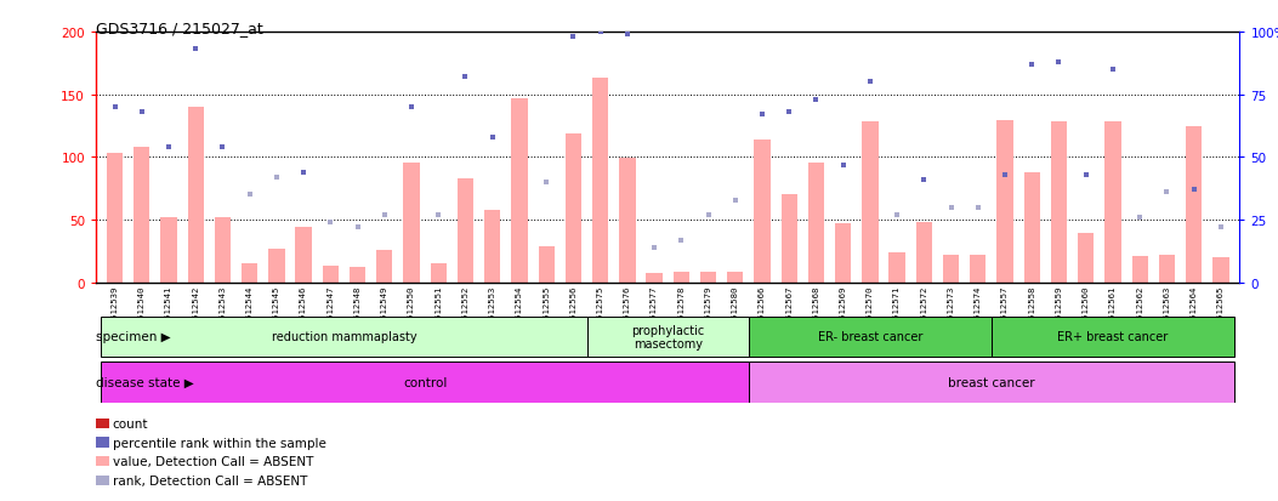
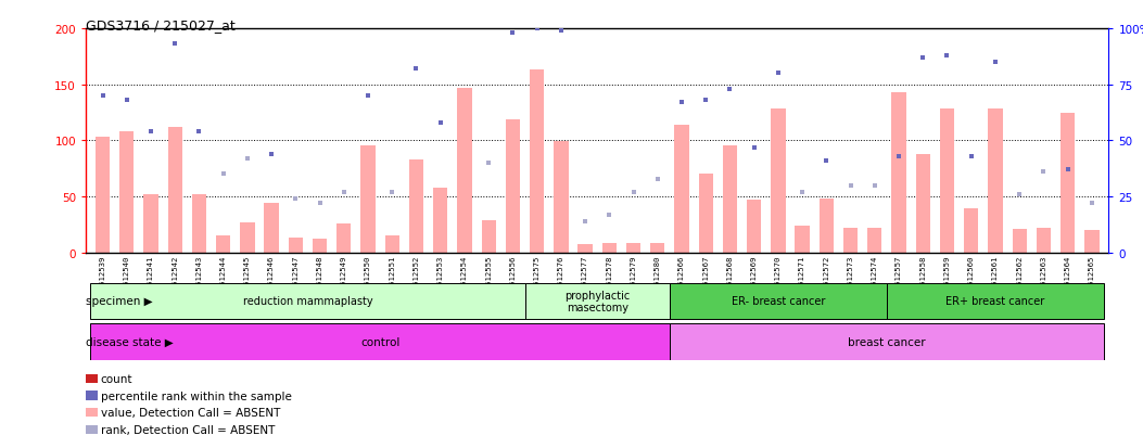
GSM512542: 140 -> 112
GSM512557: 129 -> 143
